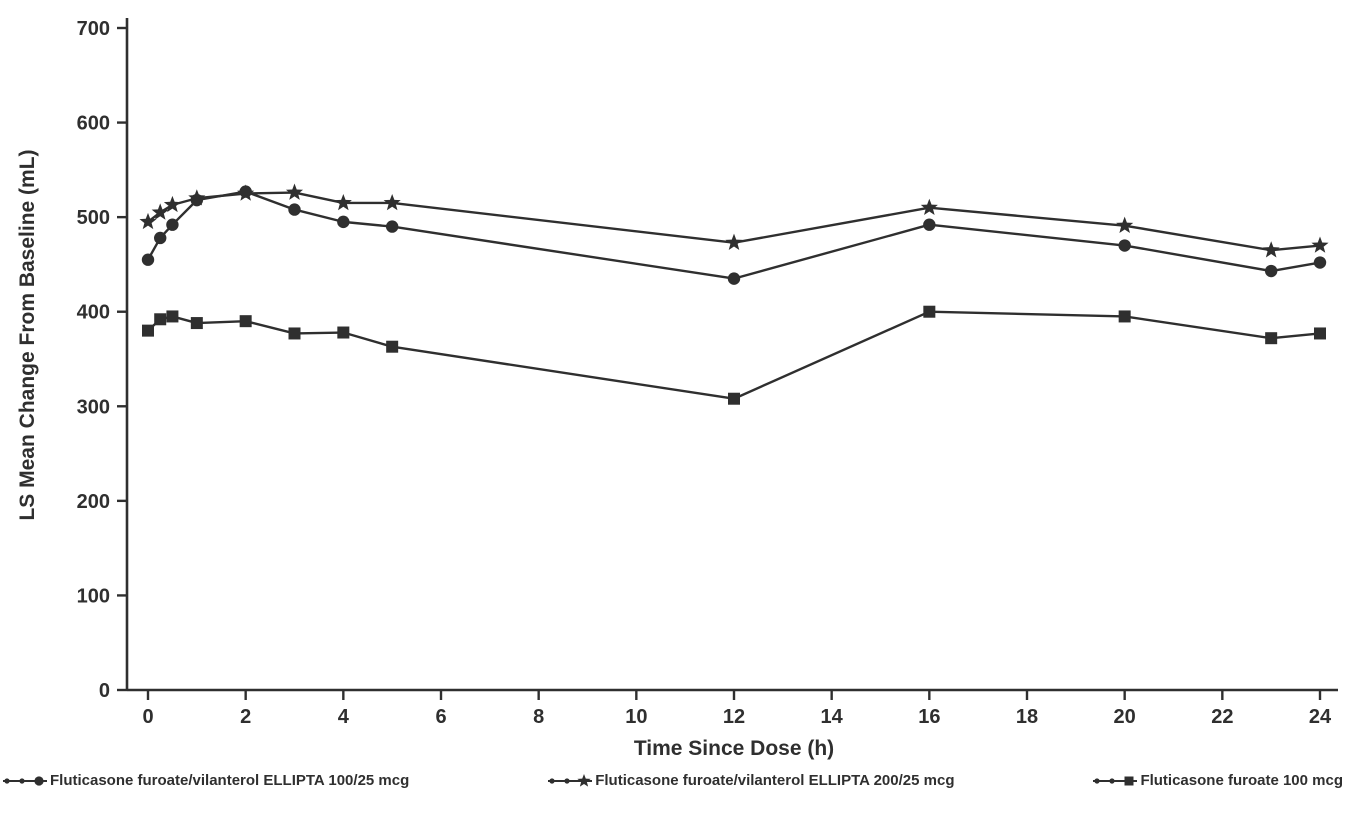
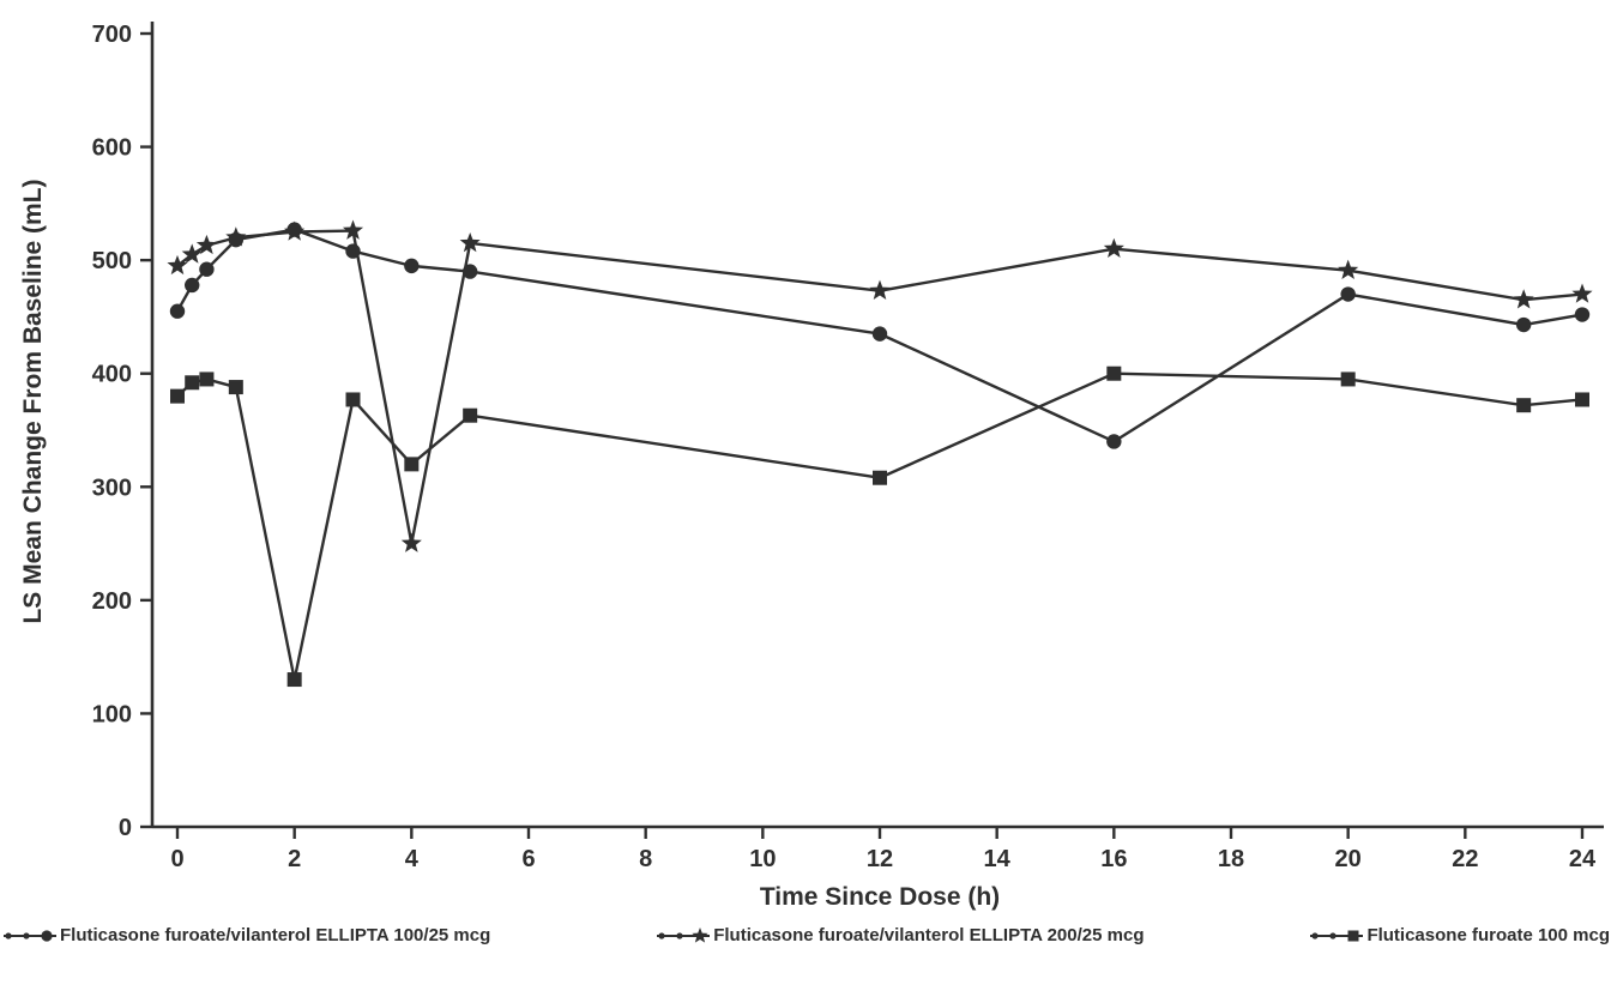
Fluticasone furoate 100 mcg/2: 390 -> 130
Fluticasone furoate/vilanterol ELLIPTA 200/25 mcg/4: 520 -> 250
Fluticasone furoate 100 mcg/4: 380 -> 320
Fluticasone furoate/vilanterol ELLIPTA 100/25 mcg/16: 490 -> 340
